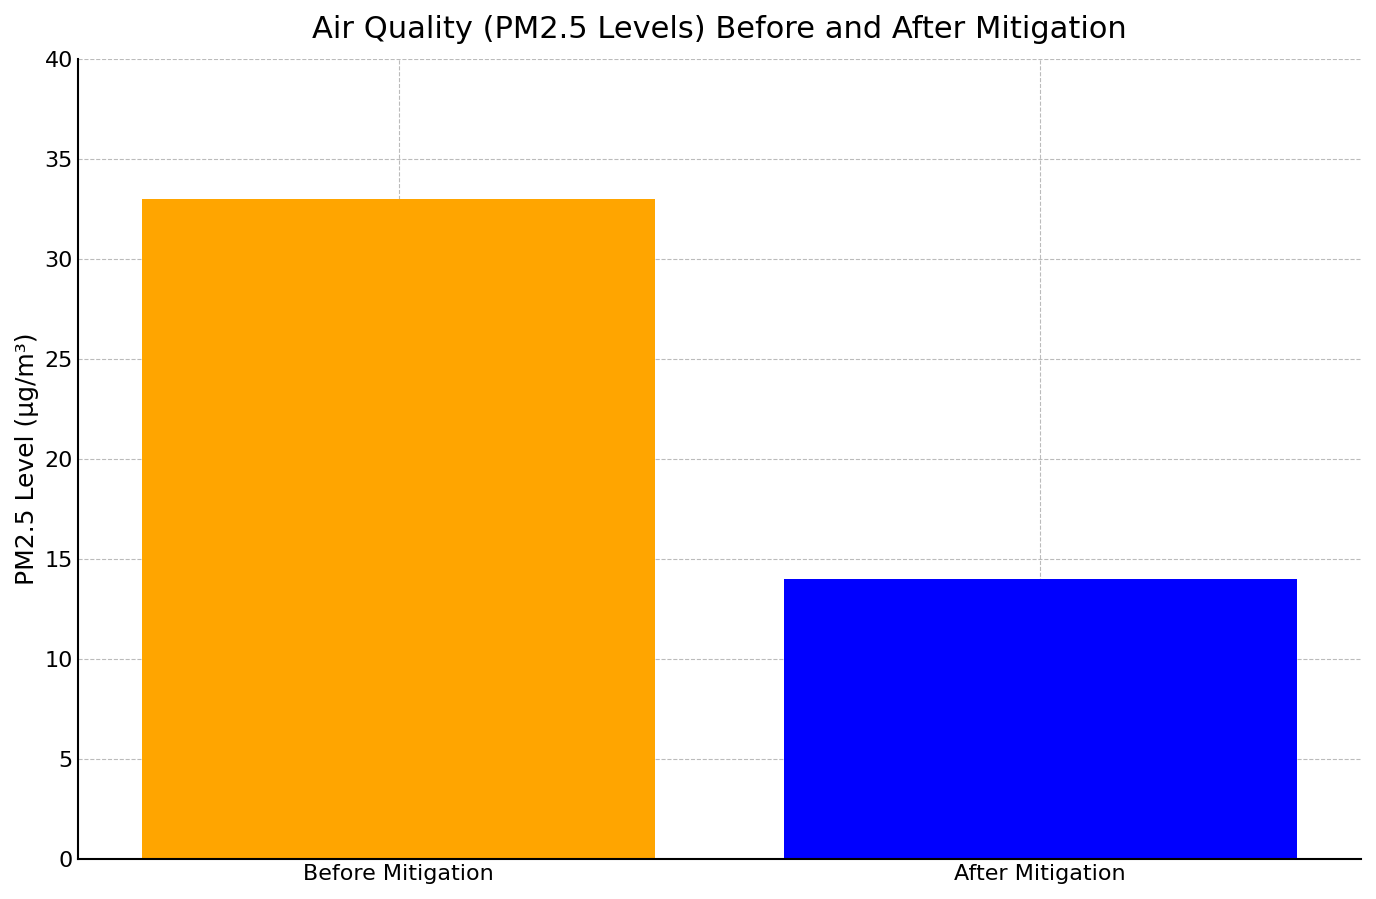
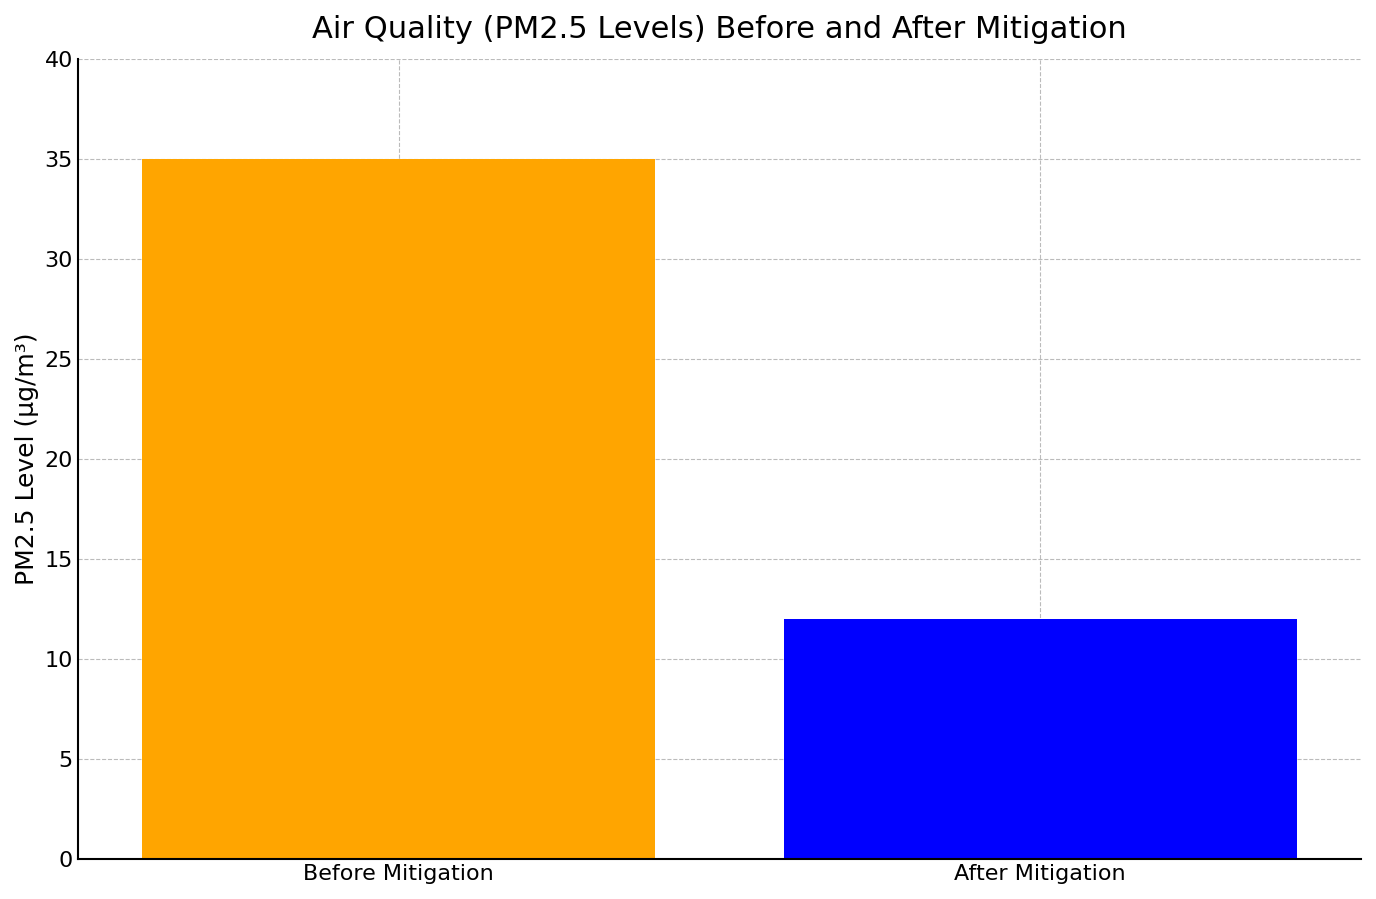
Before Mitigation: 33 -> 35
After Mitigation: 14 -> 12
